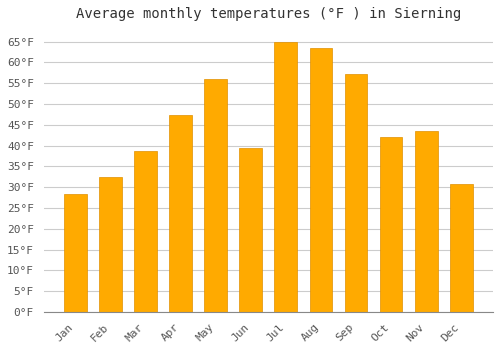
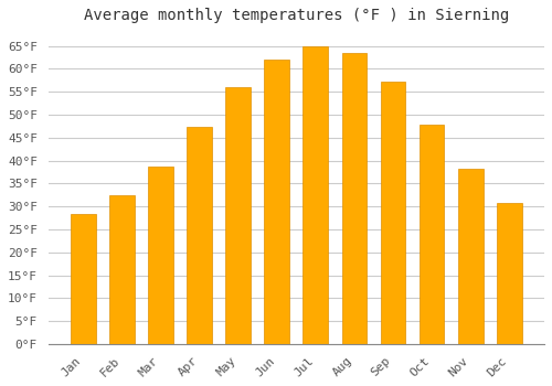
Jun: 39.5°F -> 62.1°F
Oct: 42.0°F -> 47.8°F
Nov: 43.5°F -> 38.3°F
